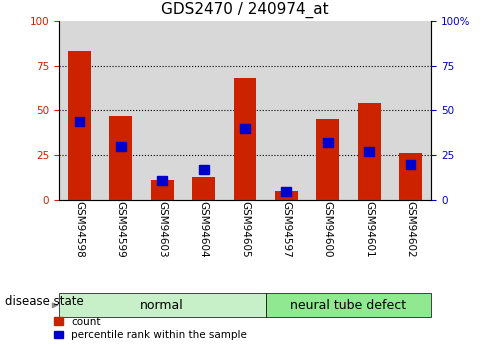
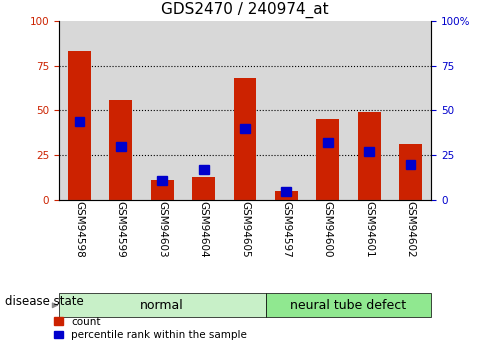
GSM94599: 47 -> 56
GSM94601: 54 -> 49
GSM94602: 26 -> 31
